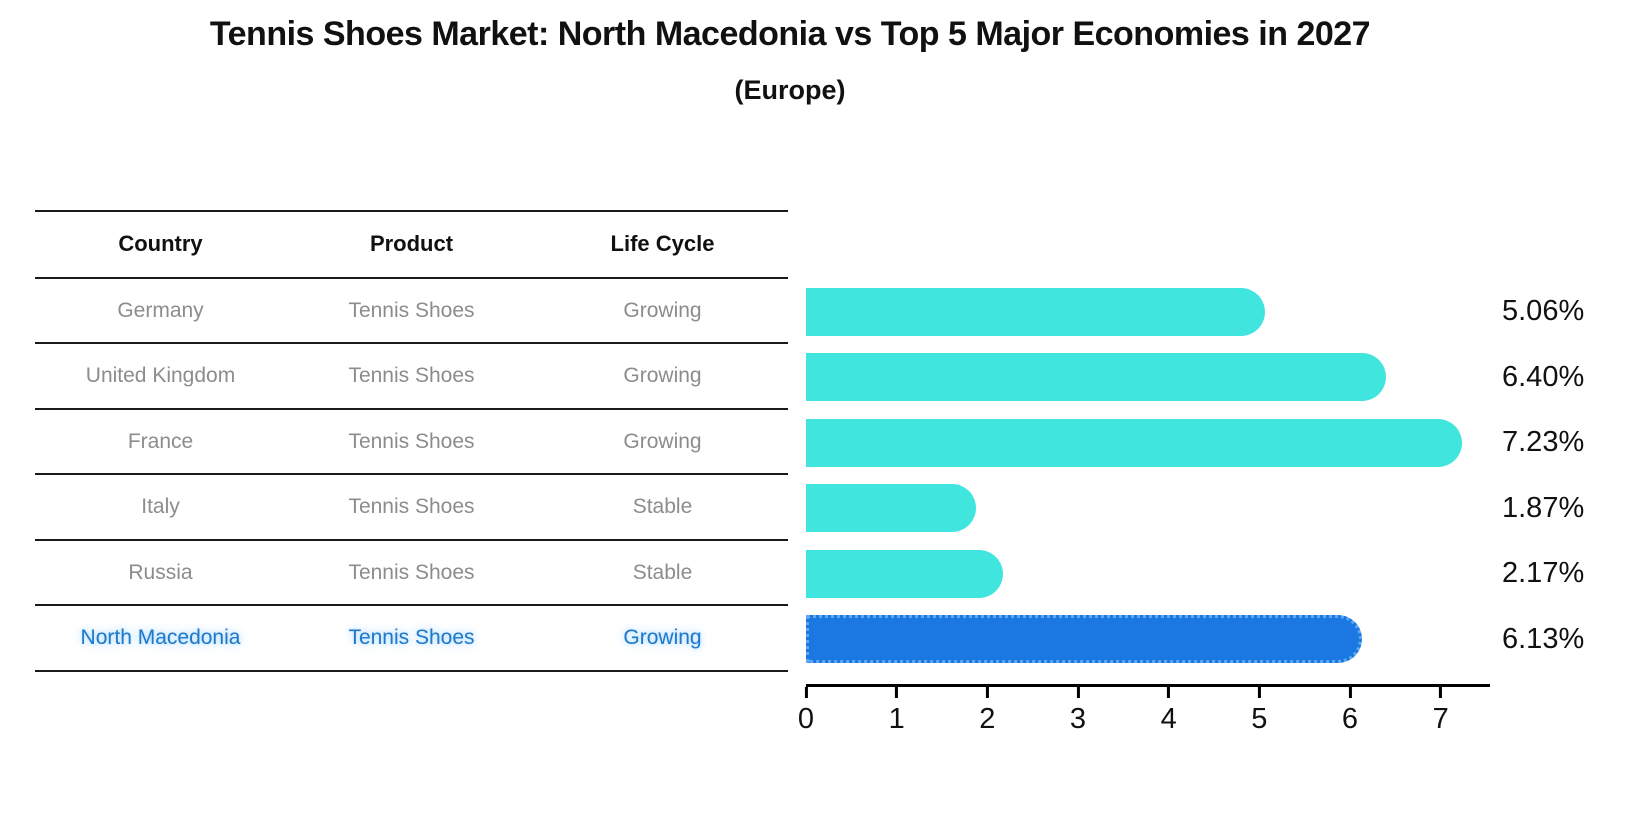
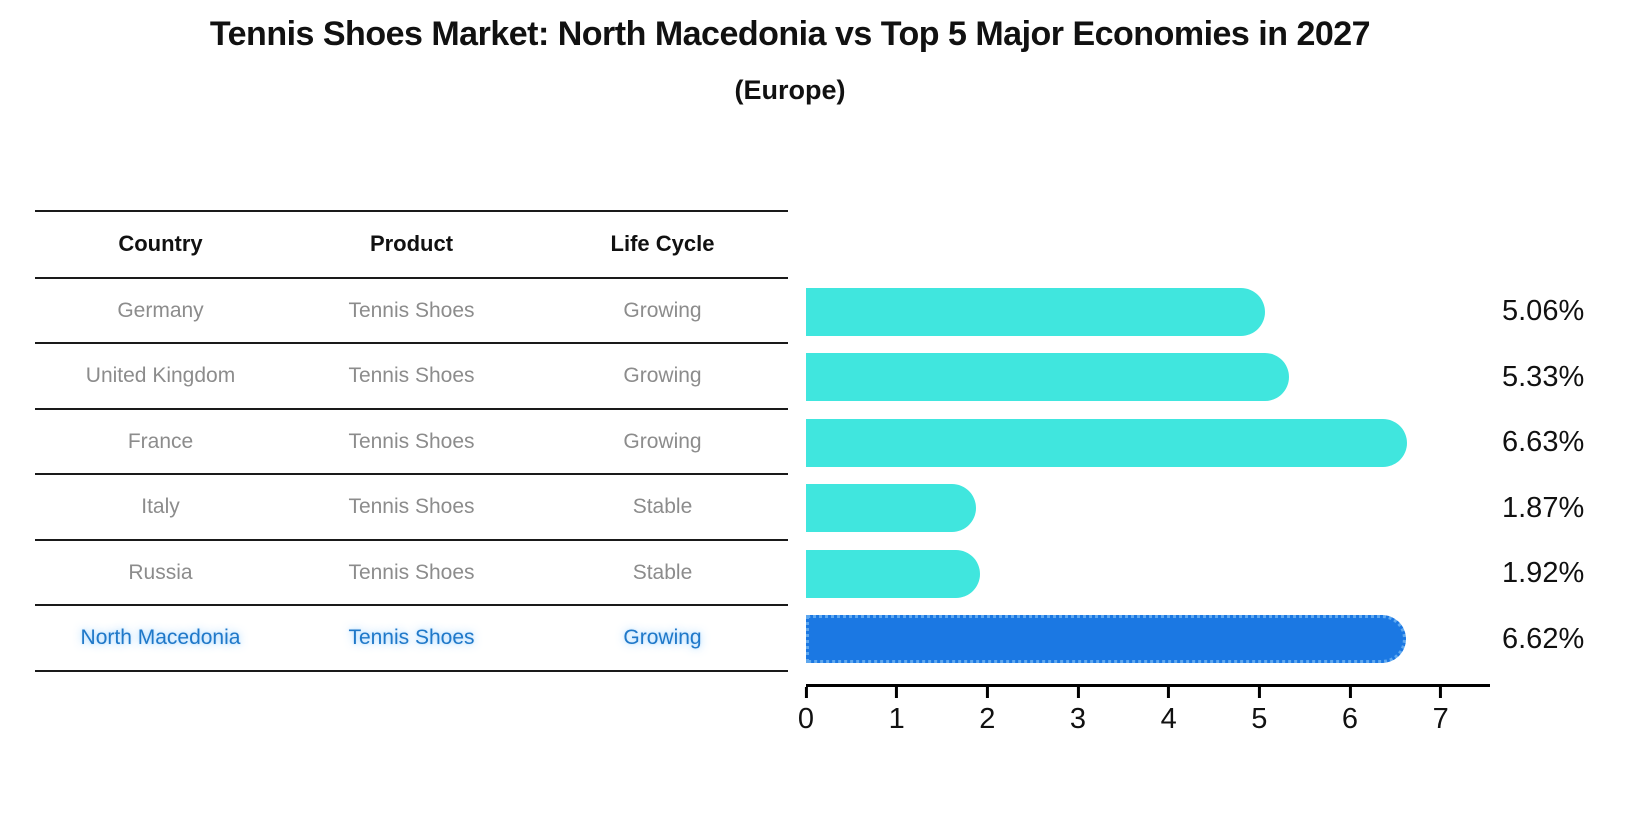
United Kingdom: 6.40% -> 5.33%
France: 7.23% -> 6.63%
Russia: 2.17% -> 1.92%
North Macedonia: 6.13% -> 6.62%
